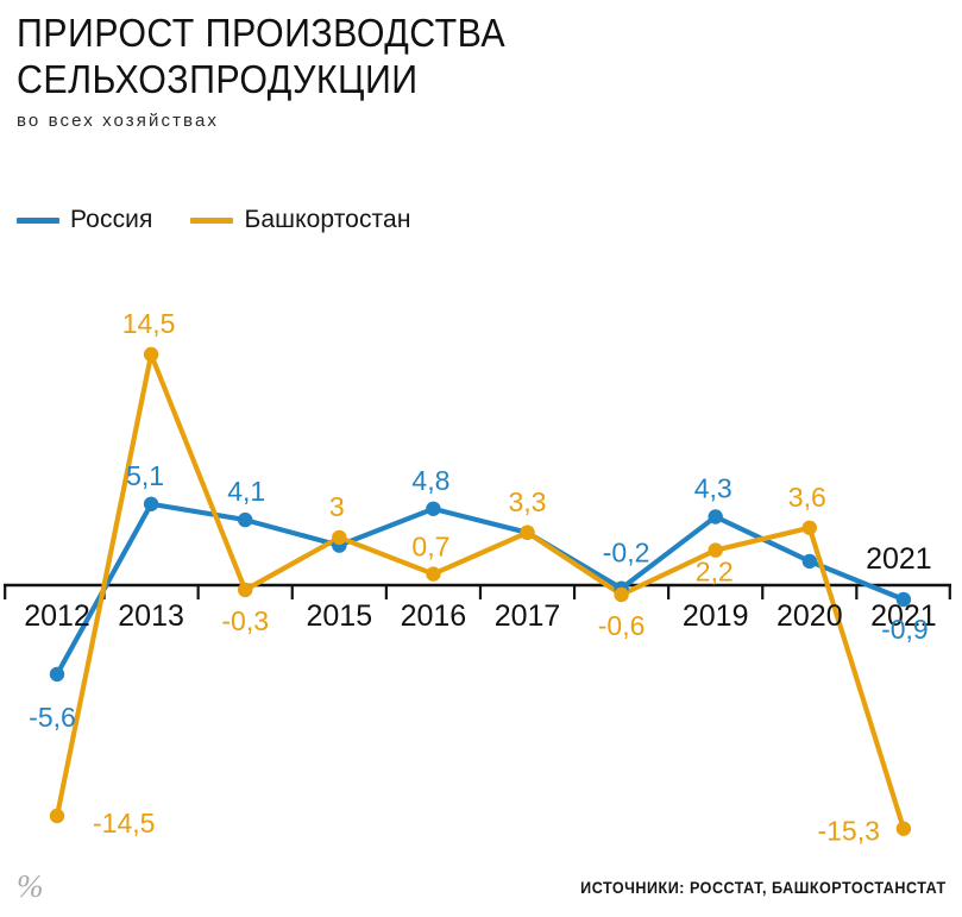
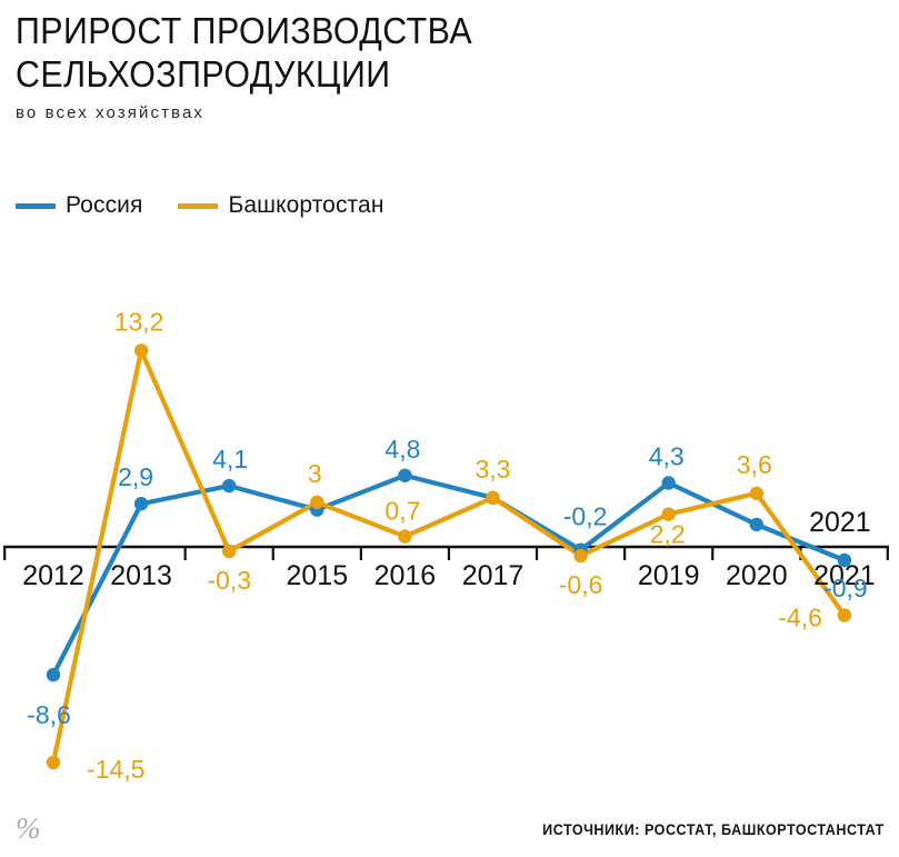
Россия/2012: -5,6 -> -8,6
Россия/2013: 5,1 -> 2,9
Башкортостан/2013: 14,5 -> 13,2
Башкортостан/2021: -15,3 -> -4,6
